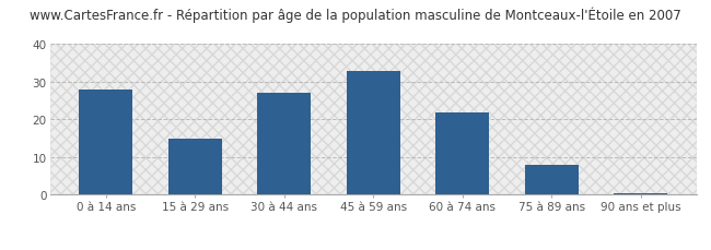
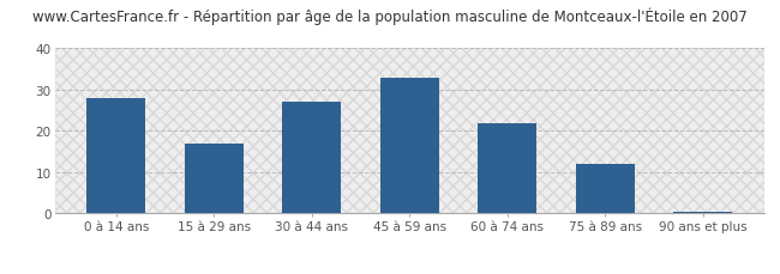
15 à 29 ans: 15.0 -> 17.0
75 à 89 ans: 8.0 -> 12.0
